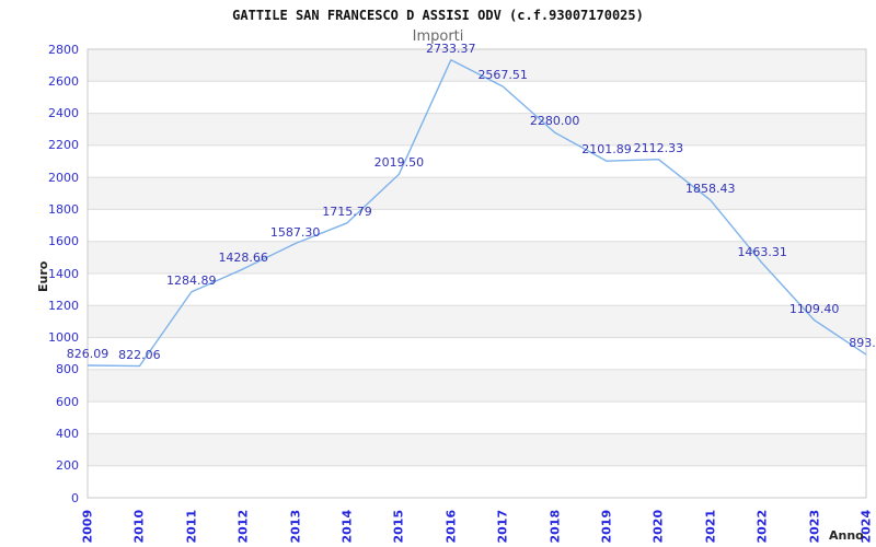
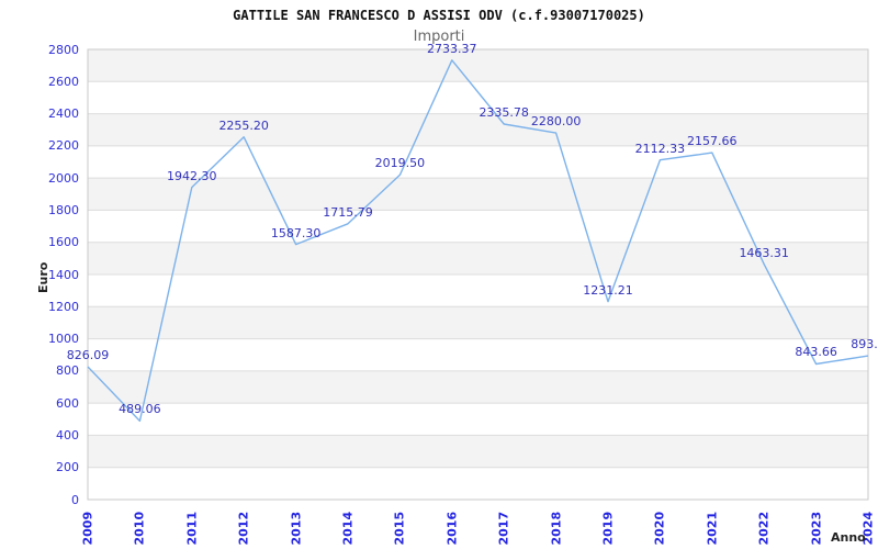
2010: 822.06 -> 489.06
2011: 1284.89 -> 1942.30
2012: 1428.66 -> 2255.20
2017: 2567.51 -> 2335.78
2019: 2101.89 -> 1231.21
2021: 1858.43 -> 2157.66
2023: 1109.40 -> 843.66
